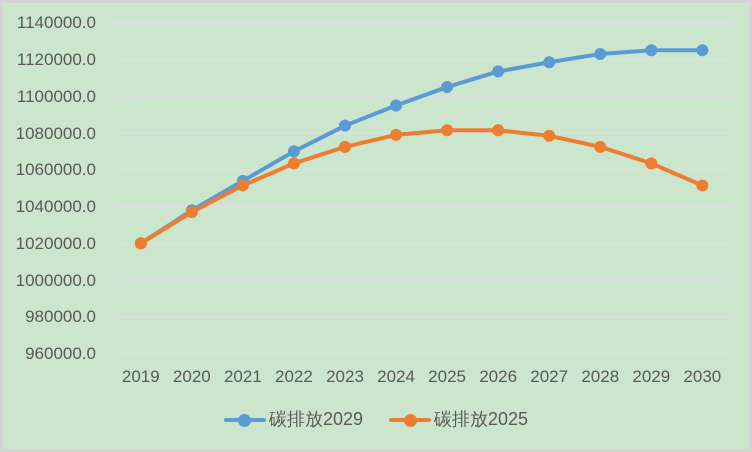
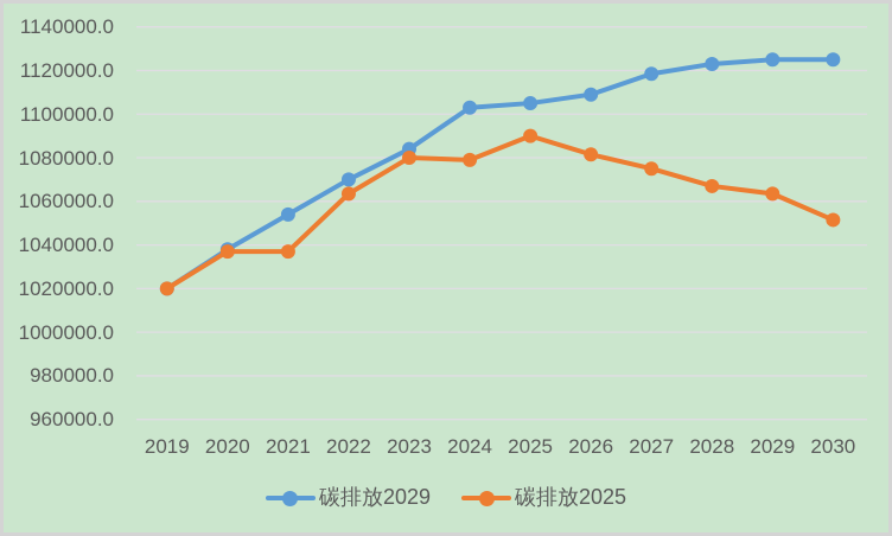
碳排放2025/2021: 1052000 -> 1037000
碳排放2025/2023: 1072000 -> 1080000
碳排放2029/2024: 1095000 -> 1103000
碳排放2025/2025: 1082000 -> 1090000
碳排放2029/2026: 1114000 -> 1109000
碳排放2025/2027: 1078000 -> 1075000
碳排放2025/2028: 1072000 -> 1067000
